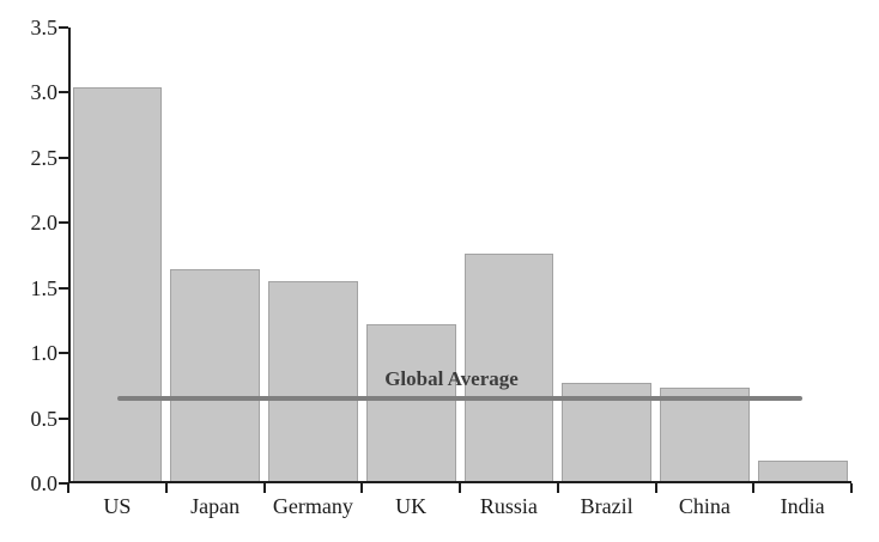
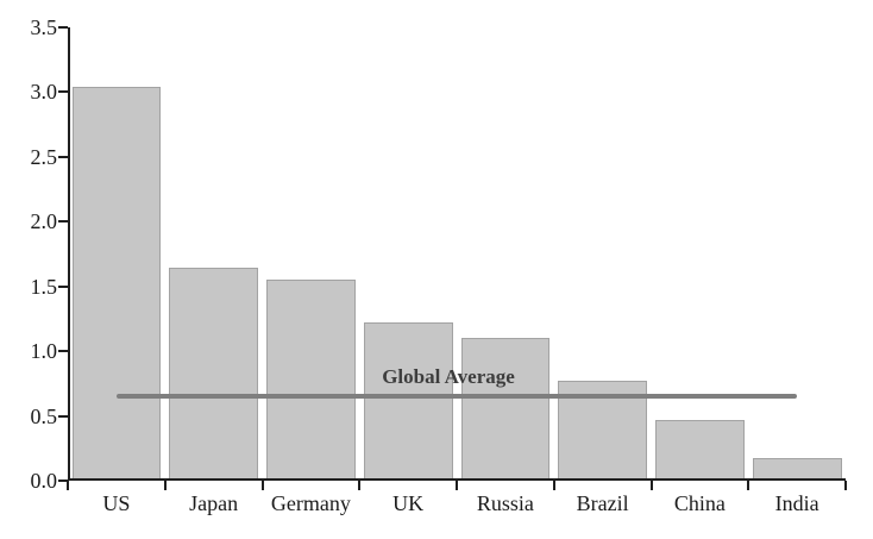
Russia: 1.75 -> 1.08
China: 0.72 -> 0.45
